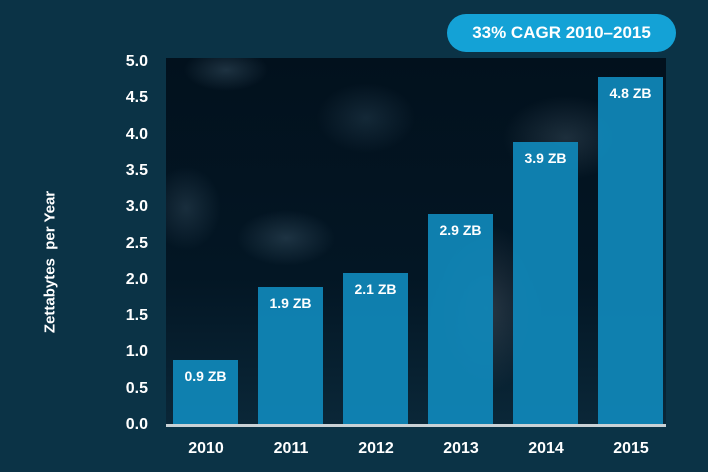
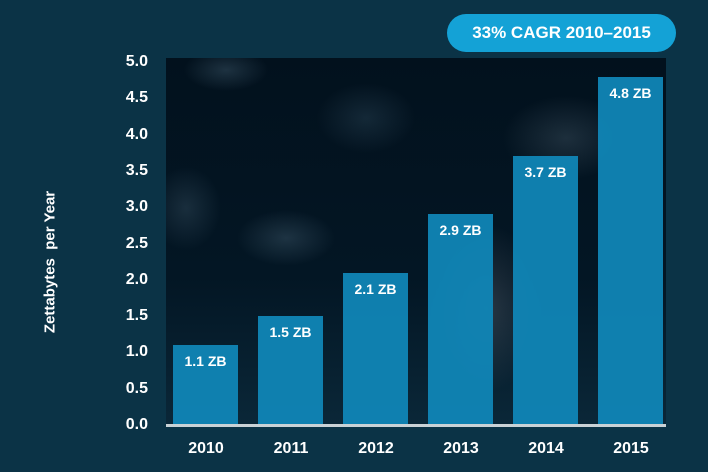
2010: 0.9 -> 1.1
2011: 1.9 -> 1.5
2014: 3.9 -> 3.7
